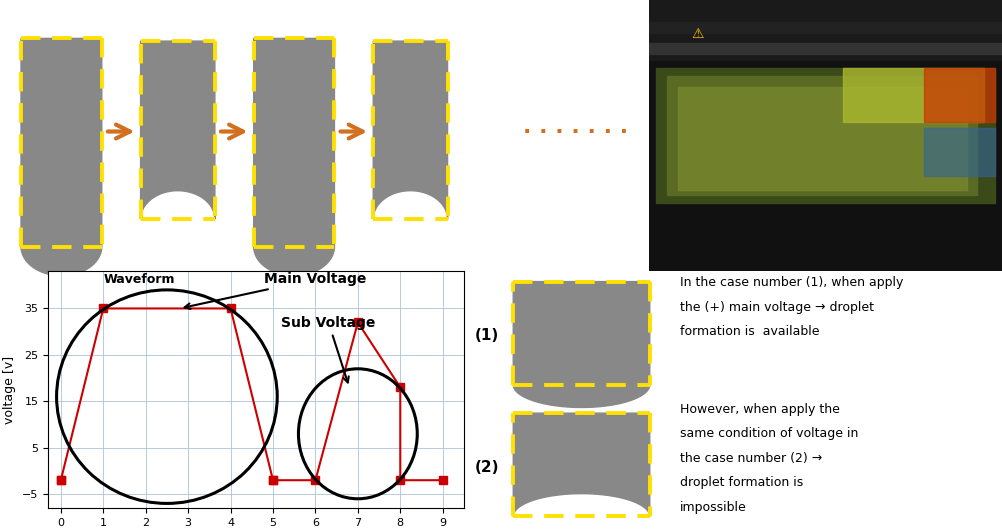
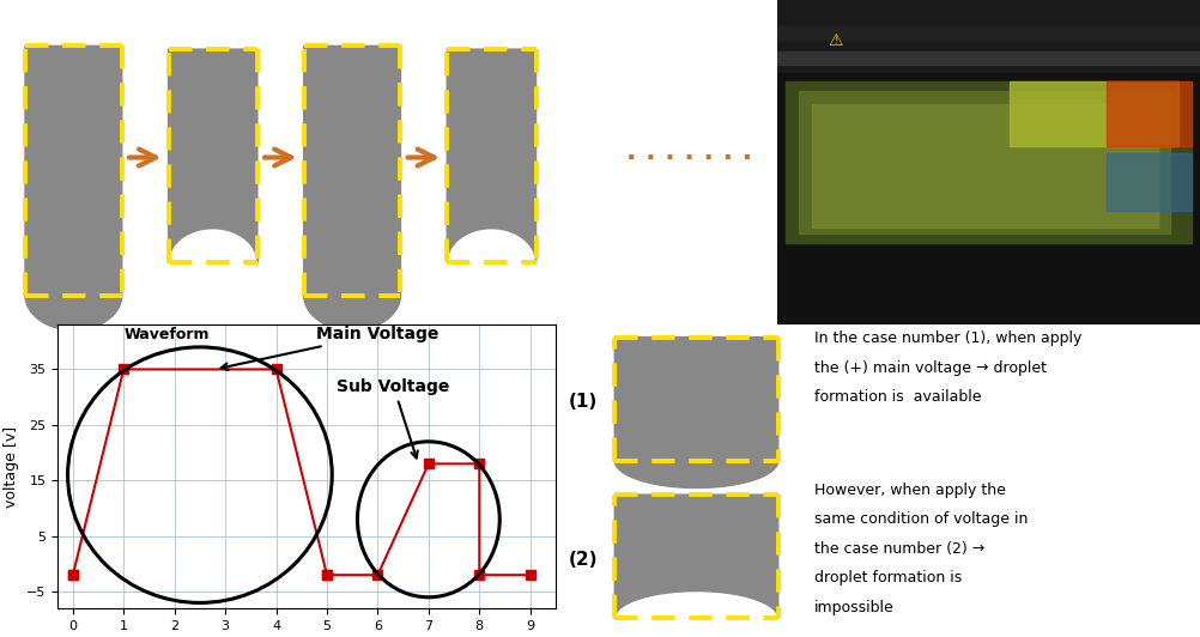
7: 32 -> 18
